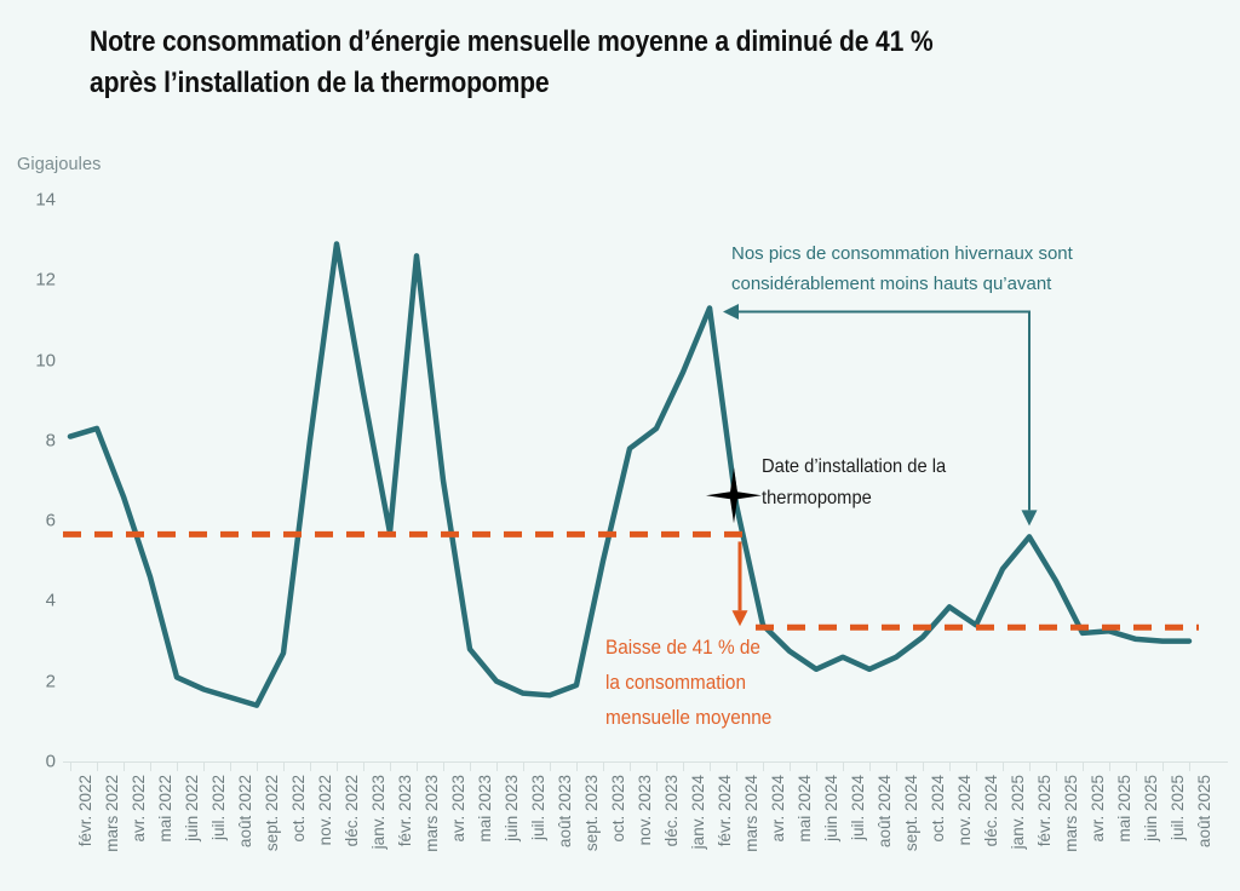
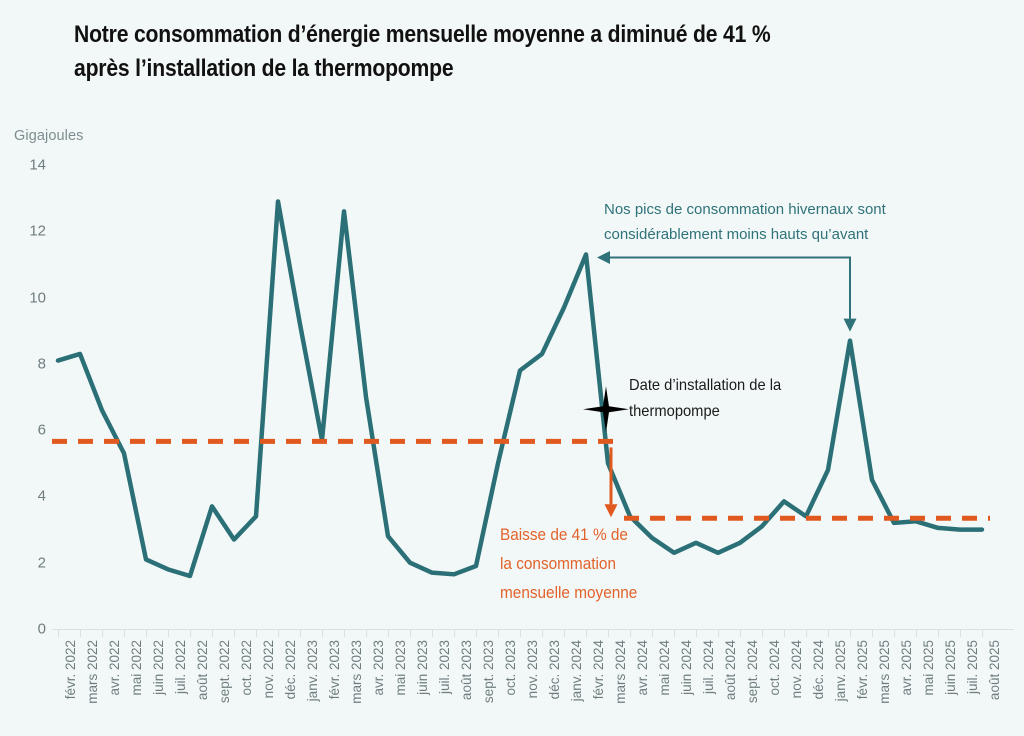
mai 2022: 4.6 -> 5.3
sept. 2022: 1.4 -> 3.7
nov. 2022: 8.0 -> 3.4
mars 2024: 6.4 -> 5.0
févr. 2025: 5.6 -> 8.7
